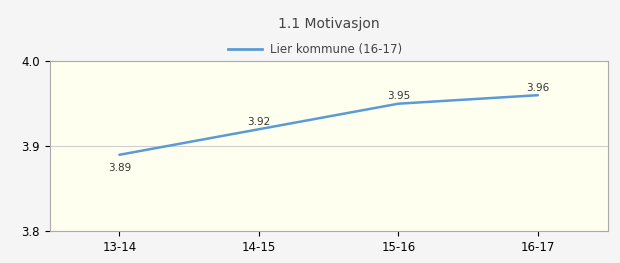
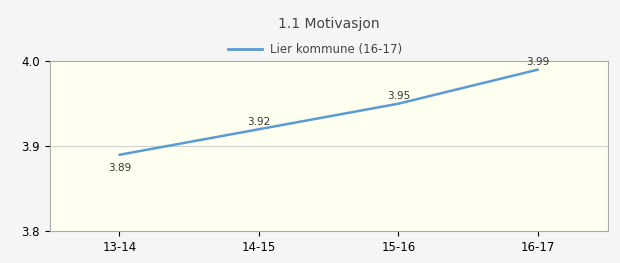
16-17: 3.96 -> 3.99
